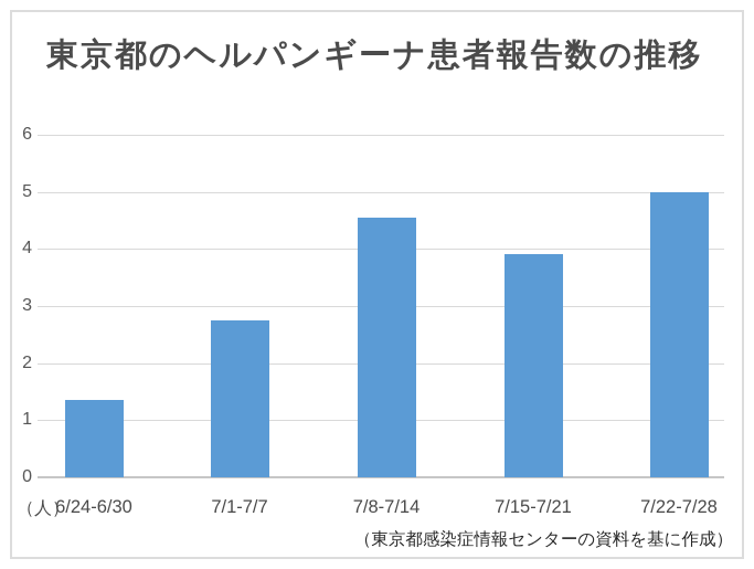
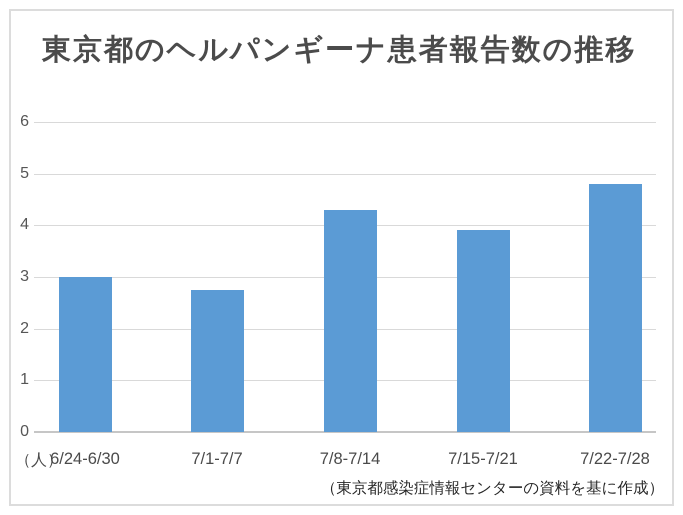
6/24-6/30: 1.4 -> 3.0
7/8-7/14: 4.5 -> 4.3
7/22-7/28: 5.0 -> 4.8
